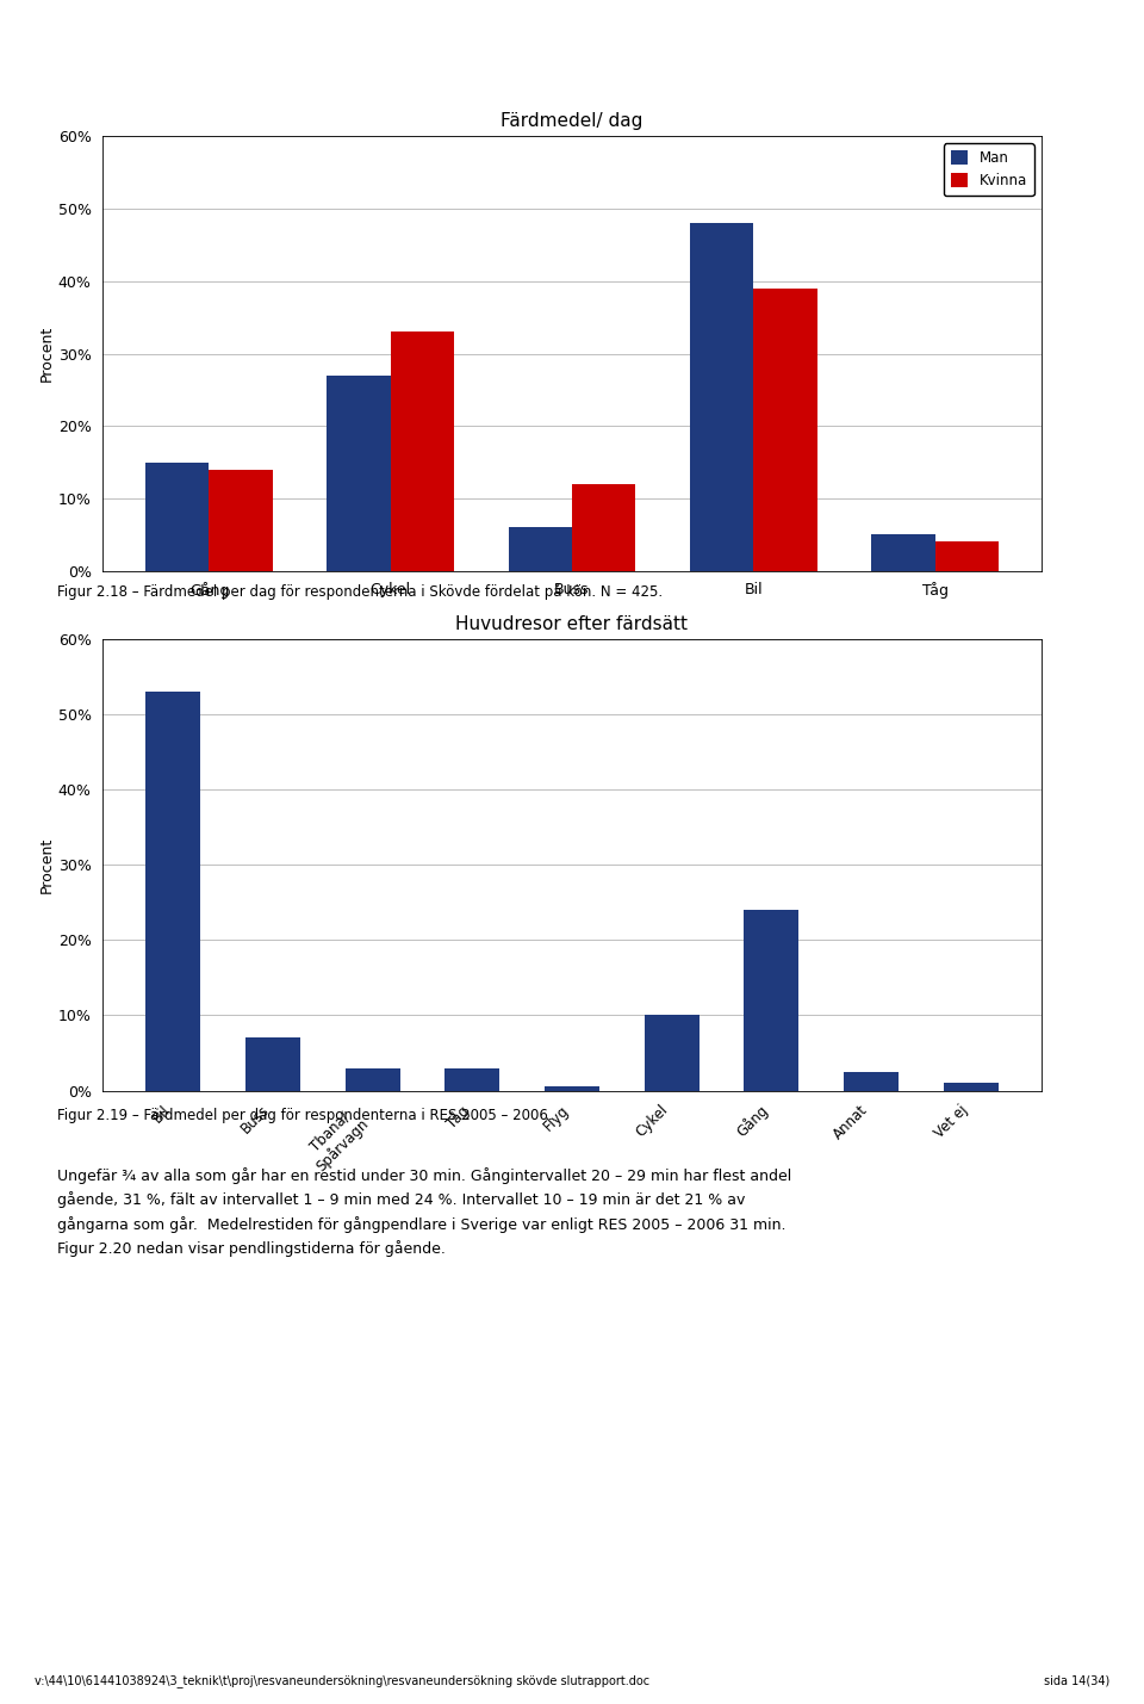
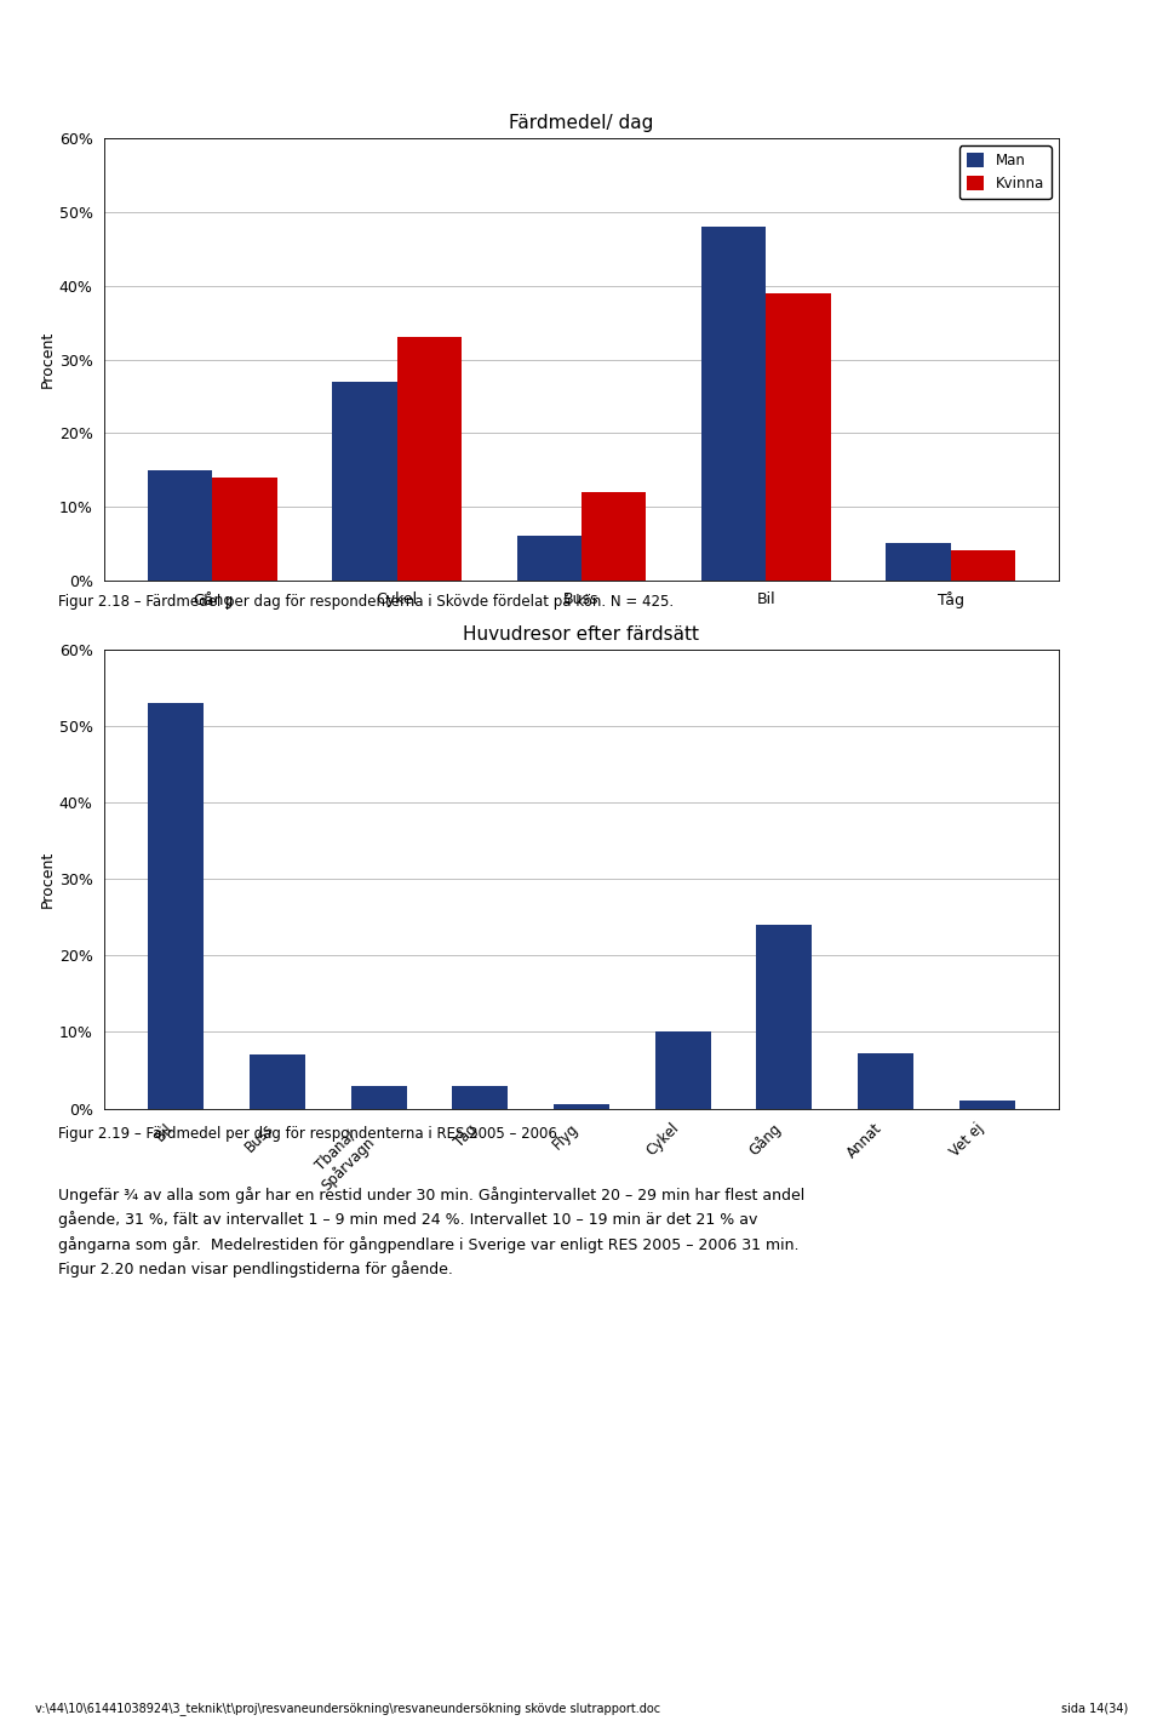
Huvudresor efter färdsätt/Annat: 2.5% -> 7.2%
